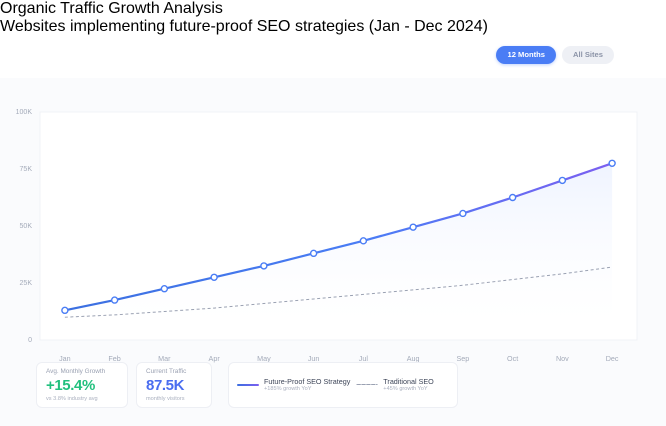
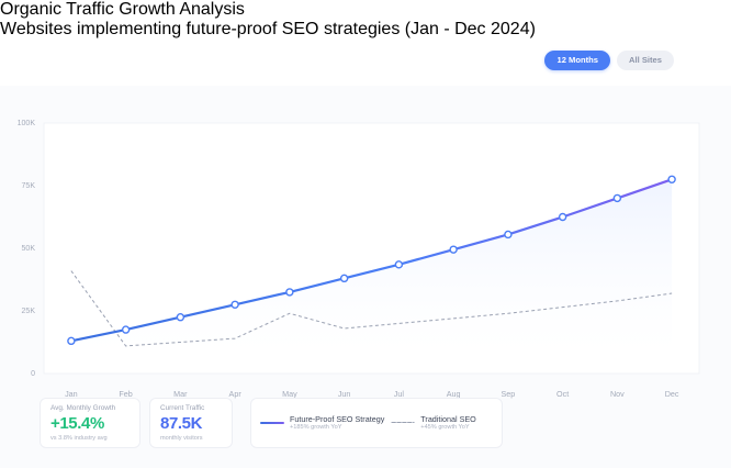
Traditional SEO/Jan: 10K -> 41K
Traditional SEO/May: 16K -> 24K
